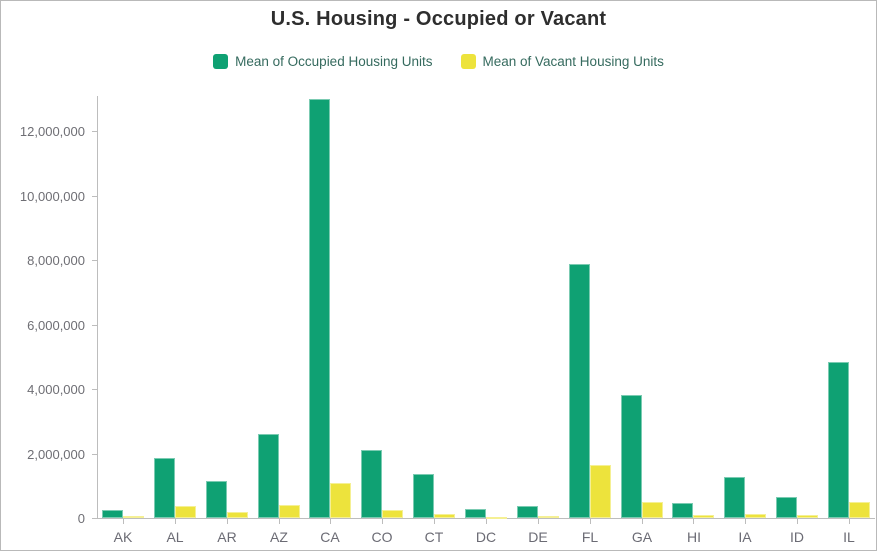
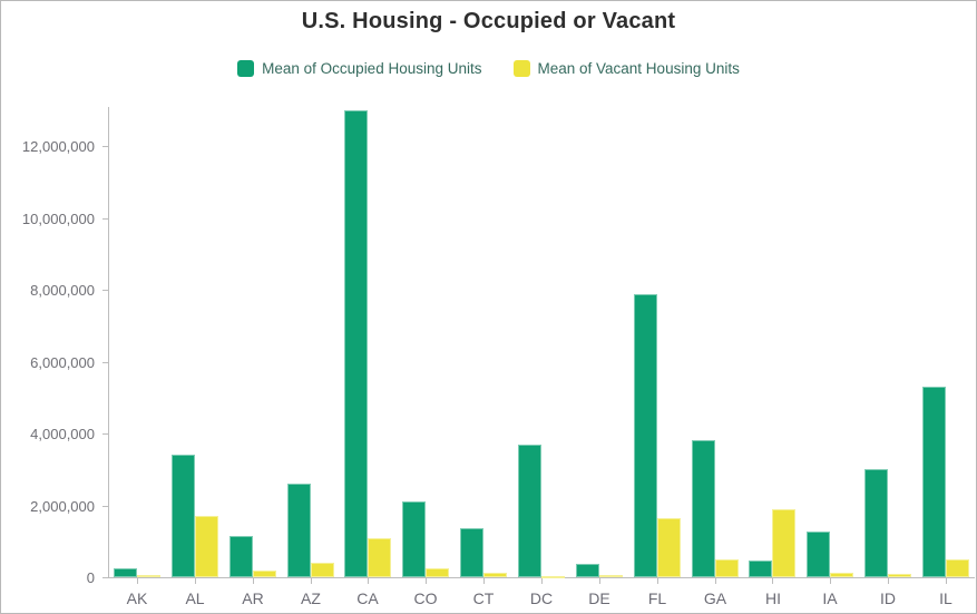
Mean of Occupied Housing Units/AL: 1900000 -> 3400000
Mean of Vacant Housing Units/AL: 400000 -> 1700000
Mean of Occupied Housing Units/DC: 300000 -> 3700000
Mean of Vacant Housing Units/HI: 100000 -> 1900000
Mean of Occupied Housing Units/ID: 600000 -> 3000000
Mean of Occupied Housing Units/IL: 4800000 -> 5300000
